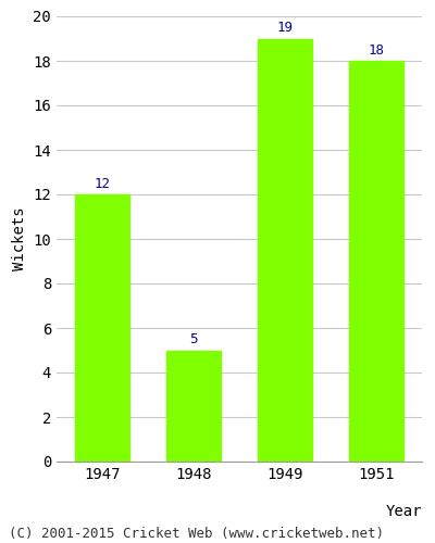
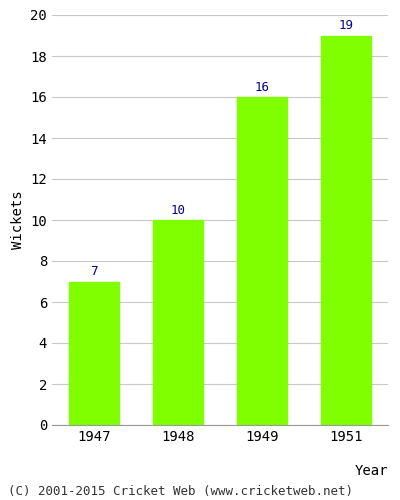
1947: 12 -> 7
1948: 5 -> 10
1949: 19 -> 16
1951: 18 -> 19
